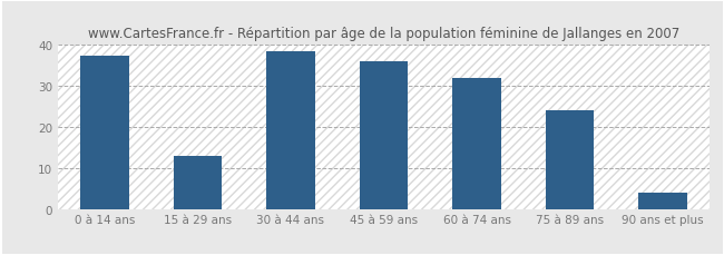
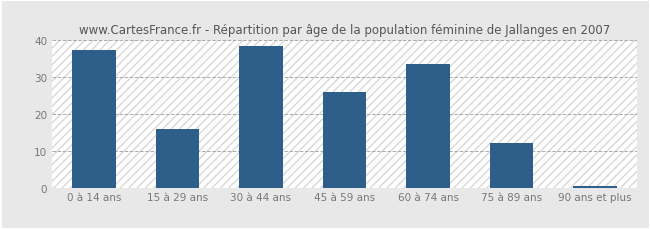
15 à 29 ans: 13.0 -> 16.0
45 à 59 ans: 36.0 -> 26.0
60 à 74 ans: 32.0 -> 33.5
75 à 89 ans: 24.0 -> 12.0
90 ans et plus: 4.0 -> 0.5
